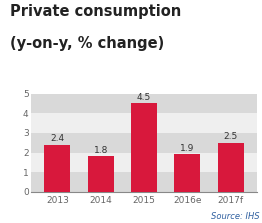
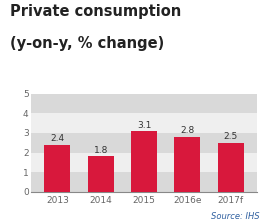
2015: 4.5 -> 3.1
2016e: 1.9 -> 2.8
